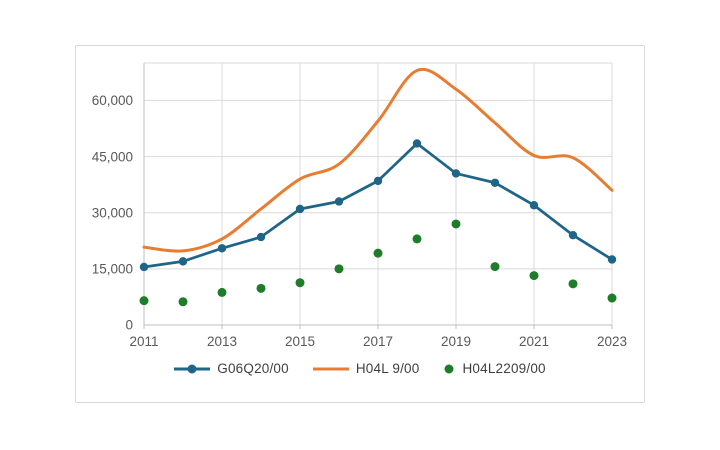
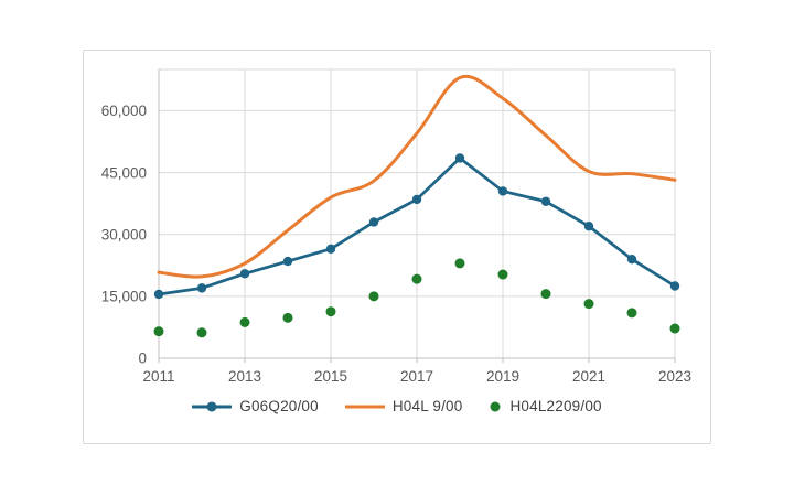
G06Q20/00/2015: 31000 -> 26000
H04L2209/00/2019: 27000 -> 20000
H04L 9/00/2023: 36000 -> 43000
